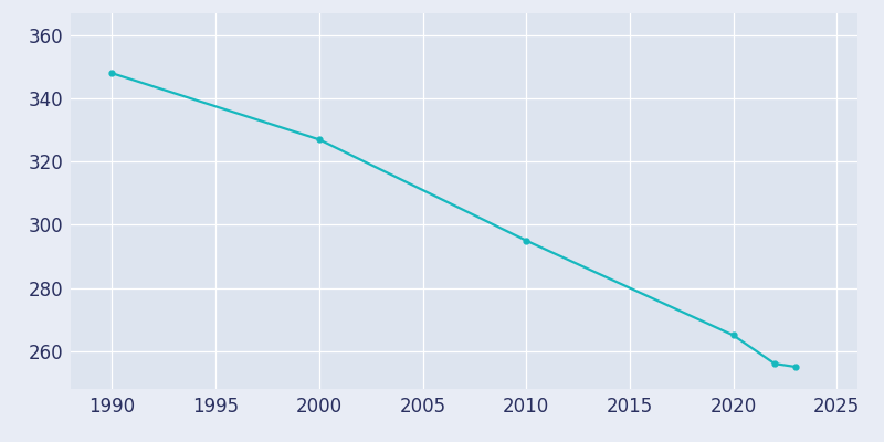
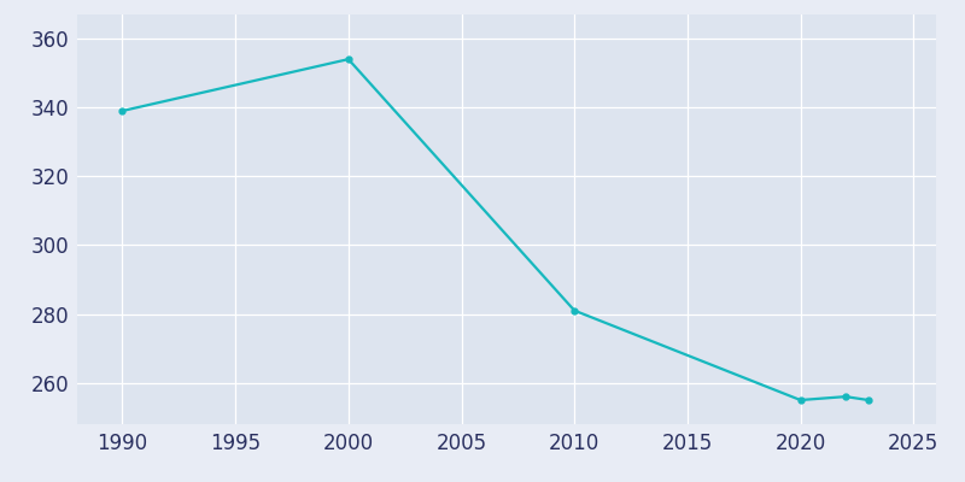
1990: 348 -> 339
2000: 327 -> 354
2010: 295 -> 281
2020: 265 -> 255
